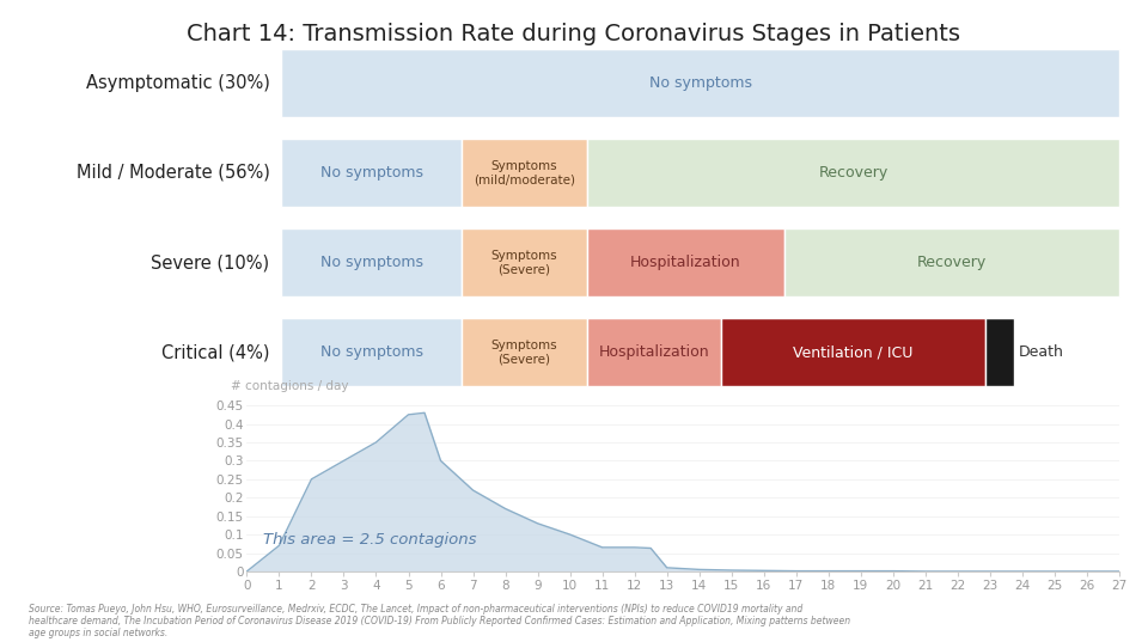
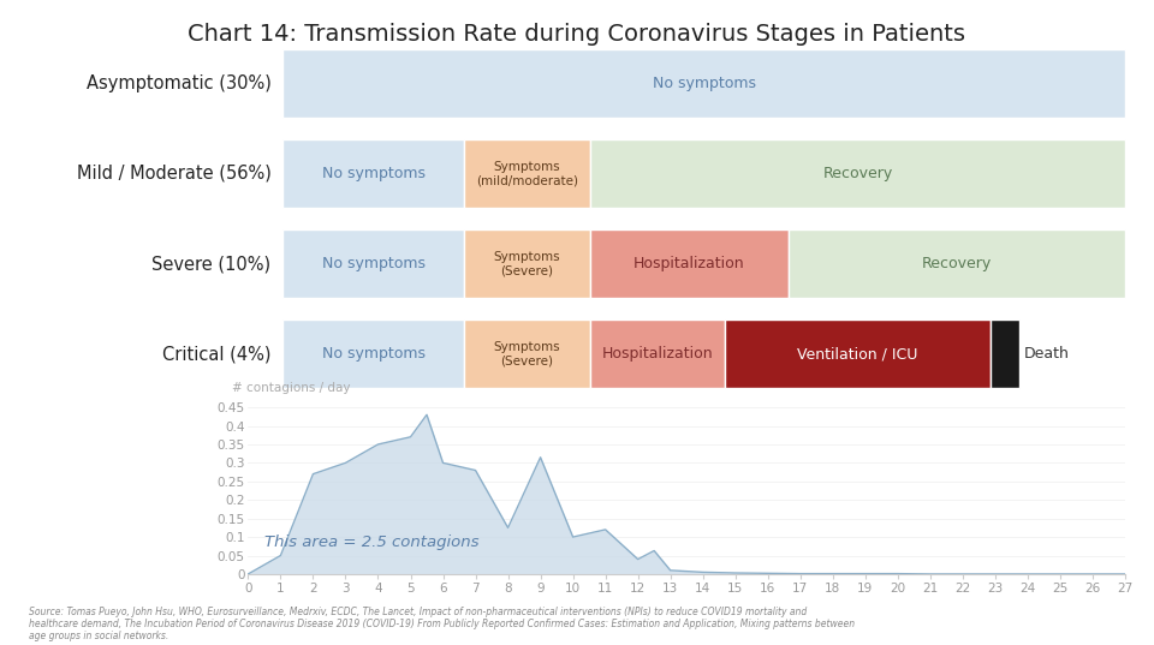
1: 0.070 -> 0.050
2: 0.250 -> 0.270
5: 0.425 -> 0.370
7: 0.220 -> 0.280
8: 0.170 -> 0.125
9: 0.130 -> 0.315
11: 0.065 -> 0.120
12: 0.065 -> 0.040
